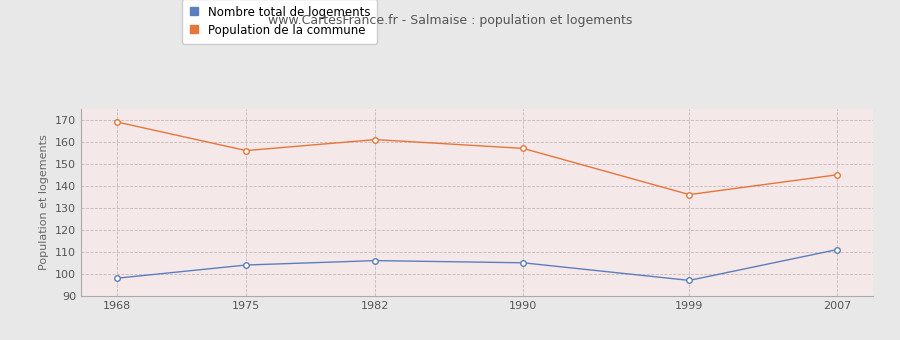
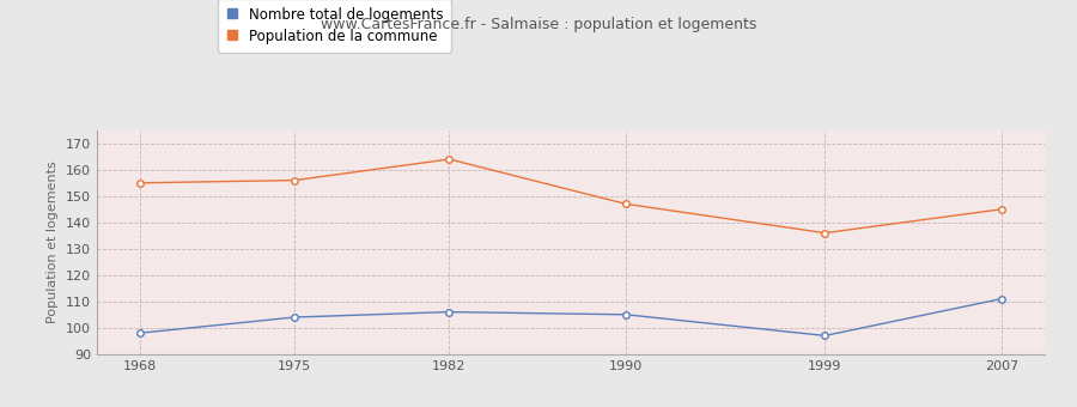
Population de la commune/1968: 169 -> 155
Population de la commune/1982: 161 -> 164
Population de la commune/1990: 157 -> 147
